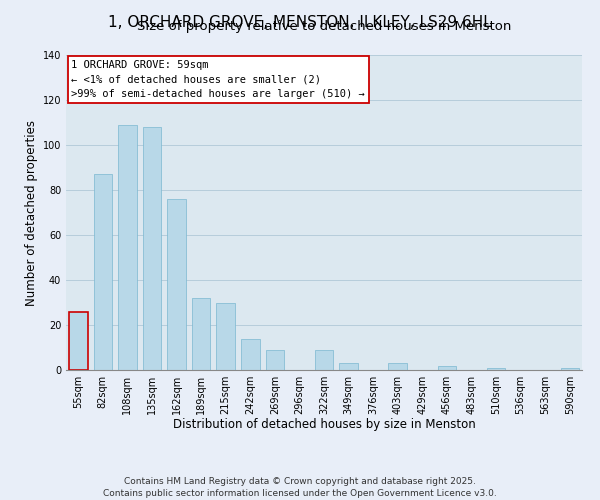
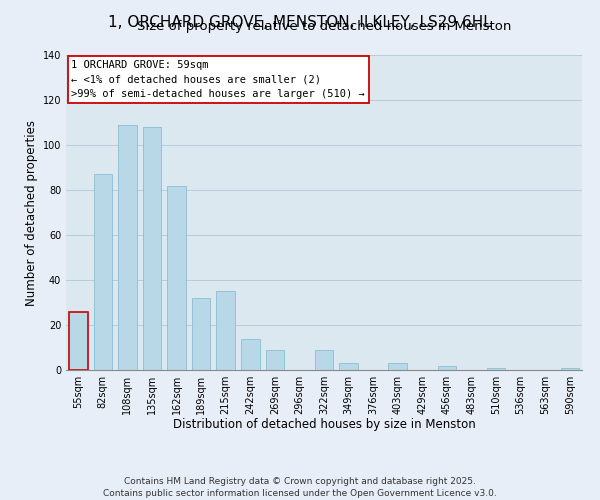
162sqm: 76 -> 82
215sqm: 30 -> 35
